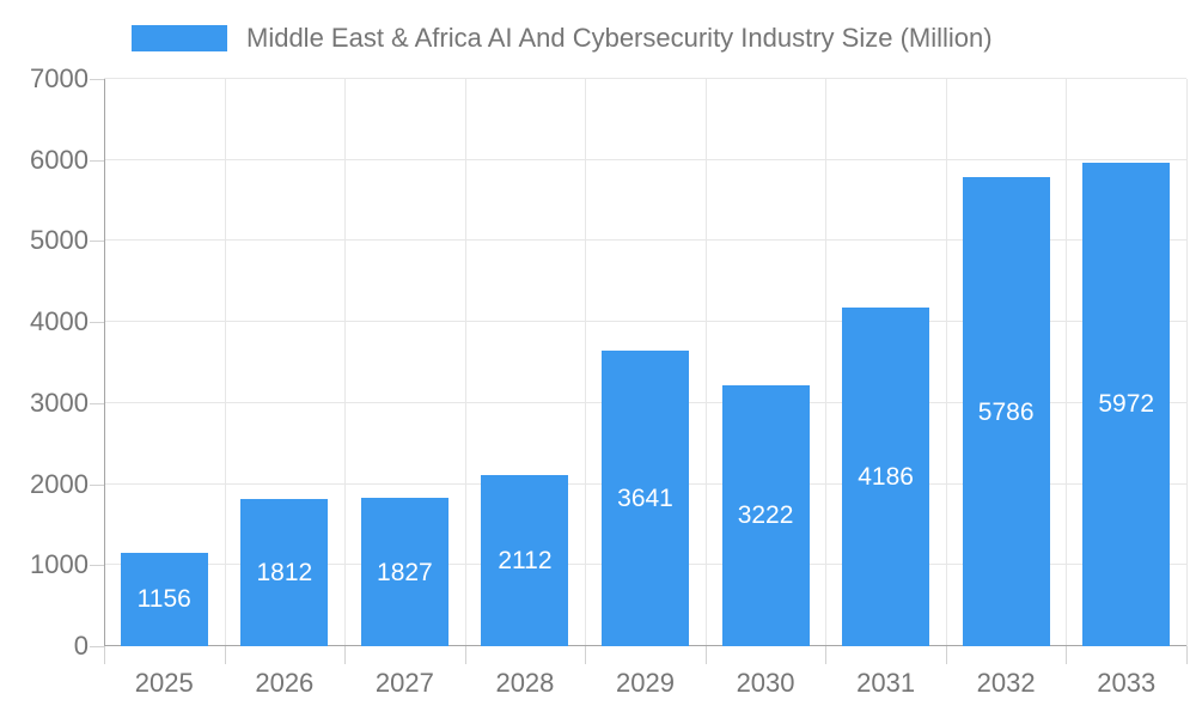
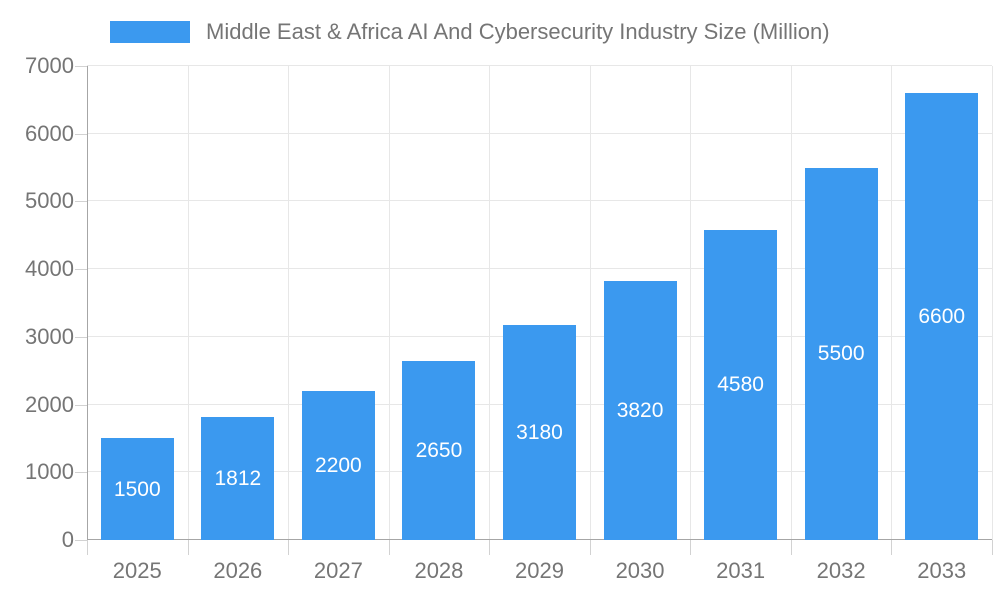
2025: 1156 -> 1500
2027: 1827 -> 2200
2028: 2112 -> 2650
2029: 3641 -> 3180
2030: 3222 -> 3820
2031: 4186 -> 4580
2032: 5786 -> 5500
2033: 5972 -> 6600
